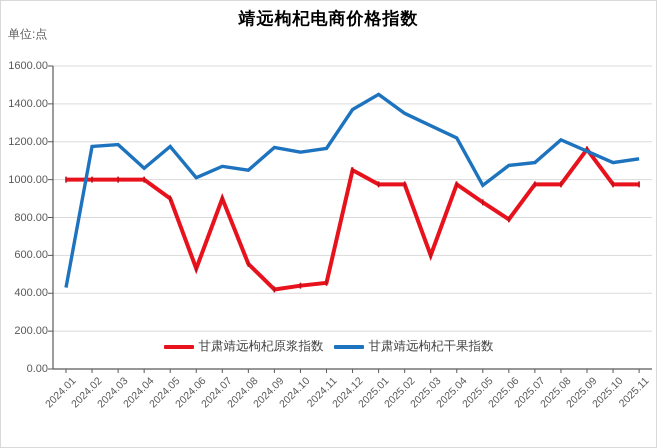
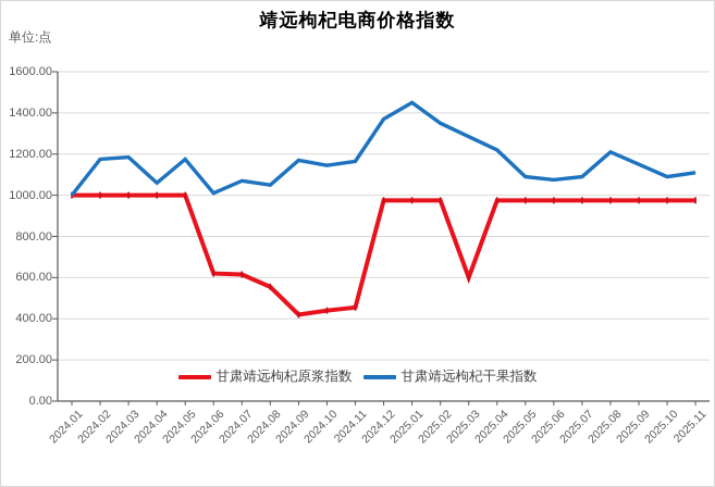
甘肃靖远枸杞干果指数/2024.01: 430 -> 1000
甘肃靖远枸杞原浆指数/2024.05: 900 -> 1000
甘肃靖远枸杞原浆指数/2024.06: 530 -> 620
甘肃靖远枸杞原浆指数/2024.07: 900 -> 620
甘肃靖远枸杞原浆指数/2024.12: 1050 -> 980
甘肃靖远枸杞原浆指数/2025.05: 880 -> 980
甘肃靖远枸杞干果指数/2025.05: 970 -> 1090
甘肃靖远枸杞原浆指数/2025.06: 790 -> 980
甘肃靖远枸杞原浆指数/2025.09: 1160 -> 980
